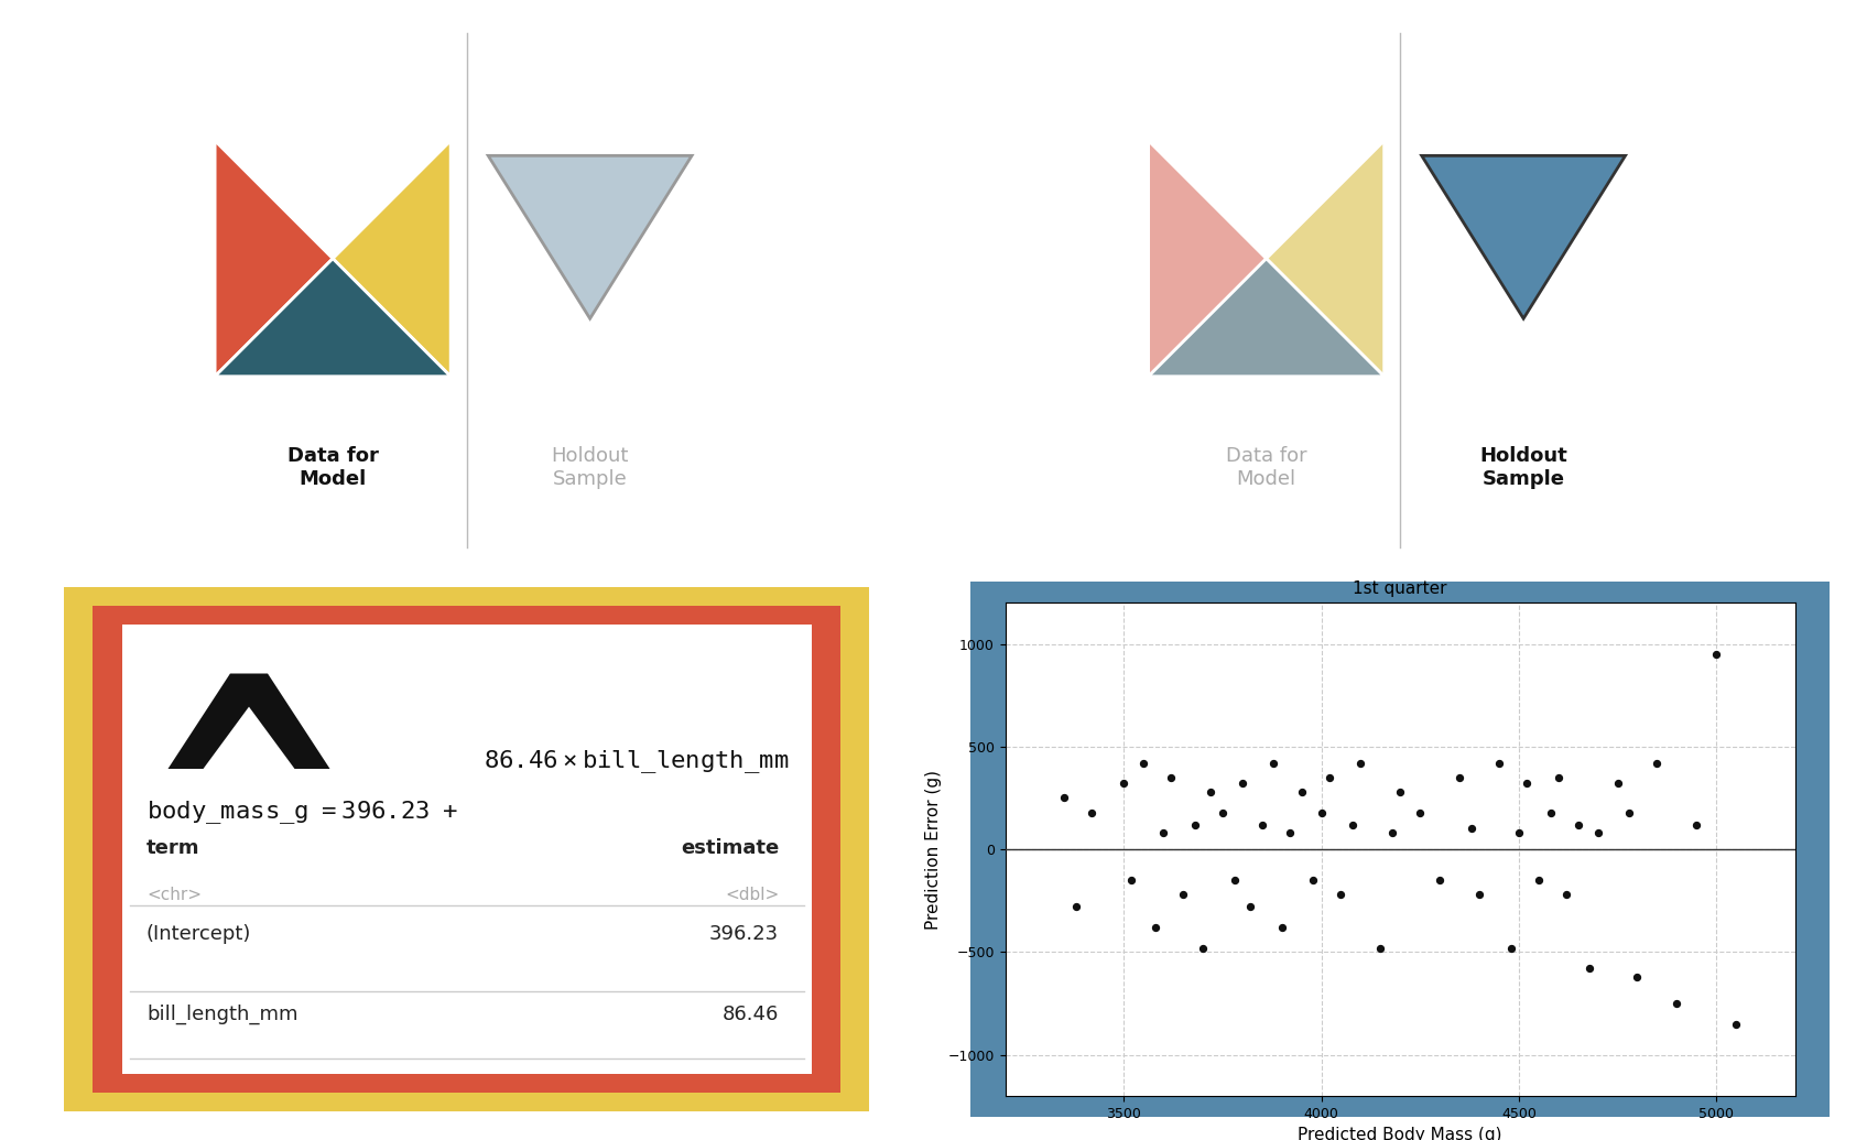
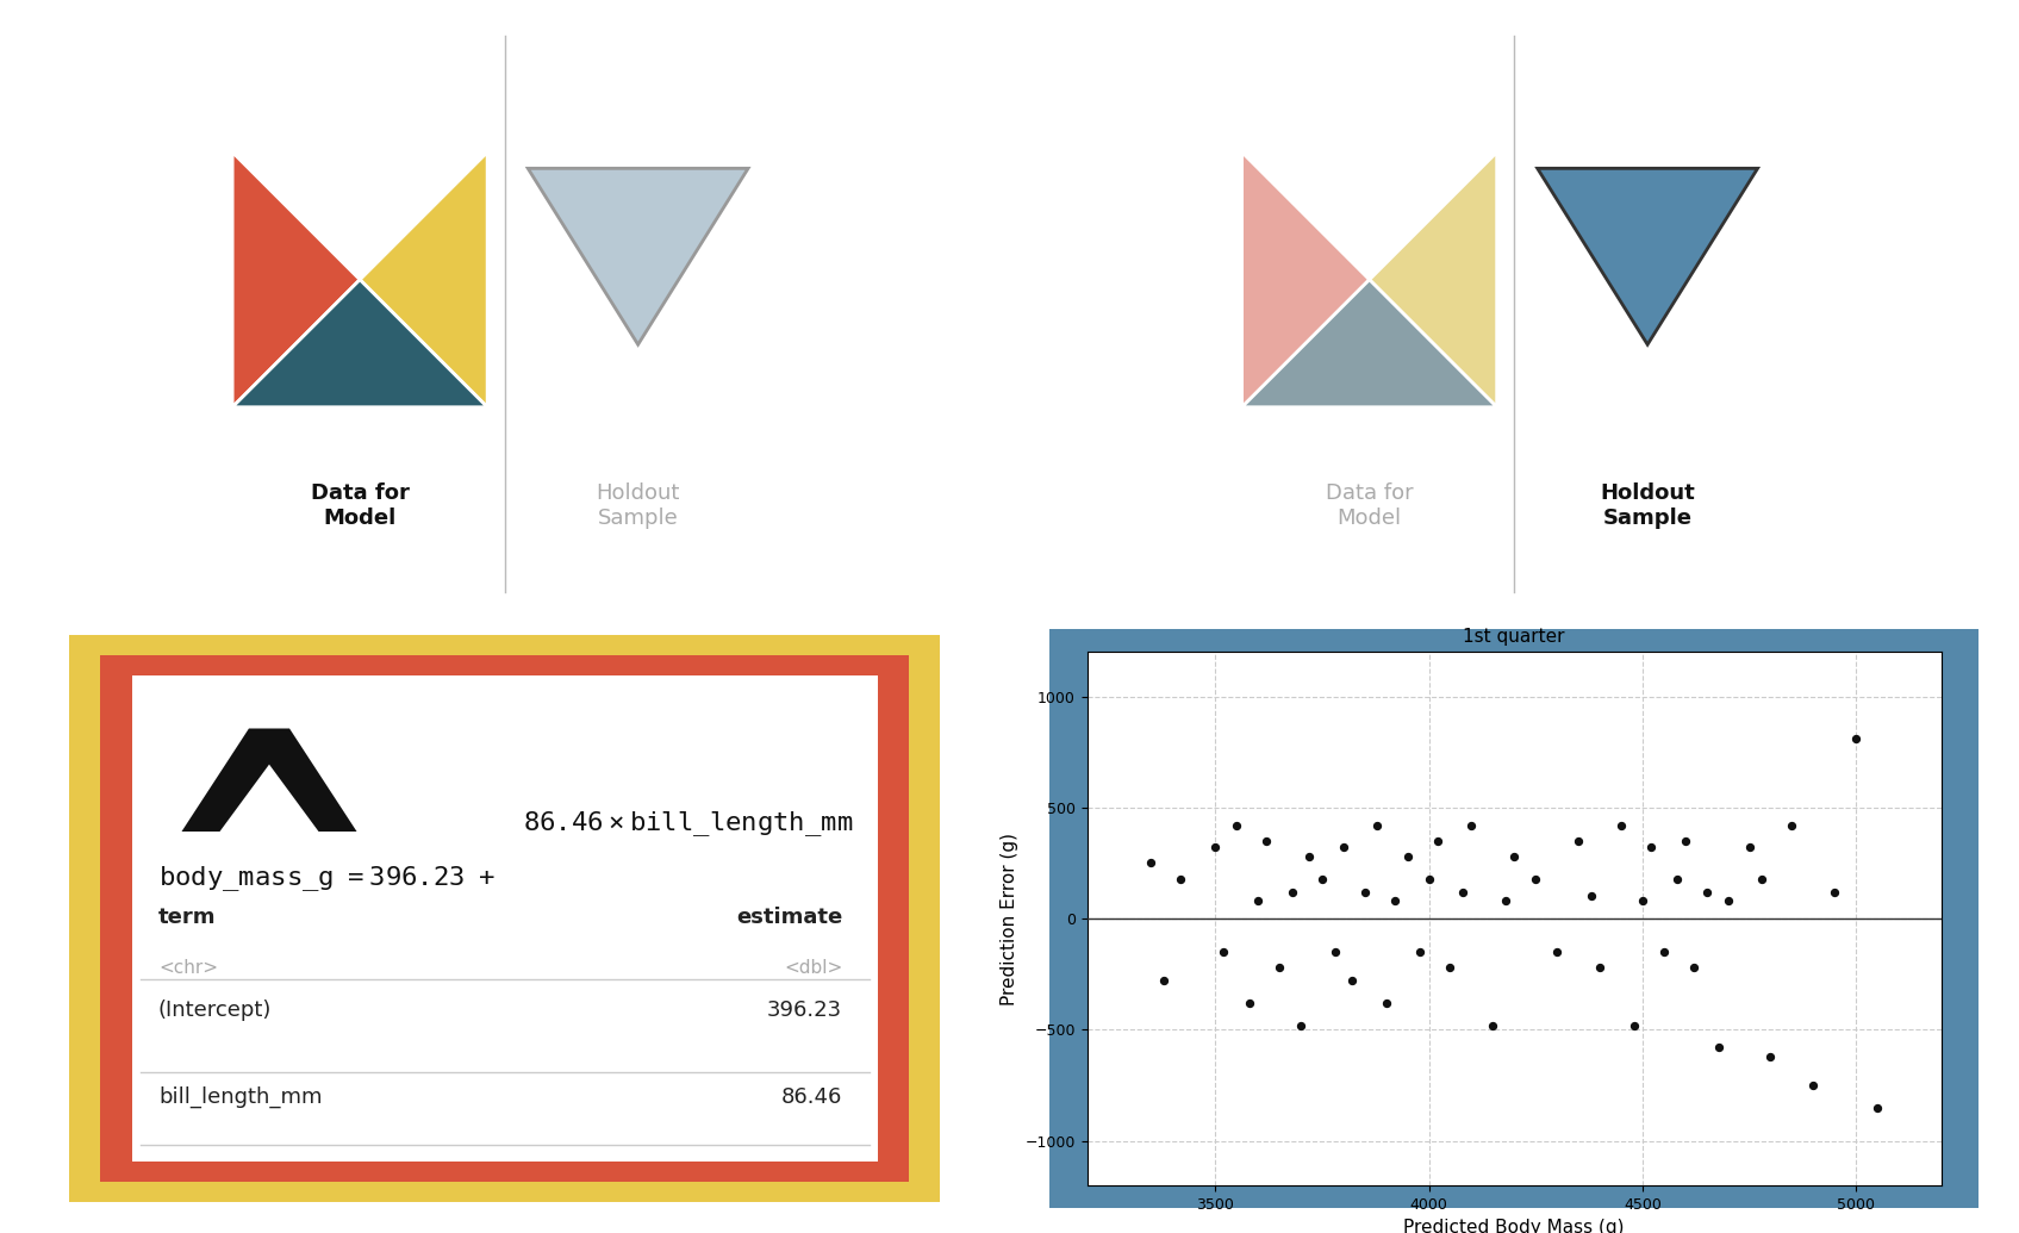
5000: 950 -> 810
